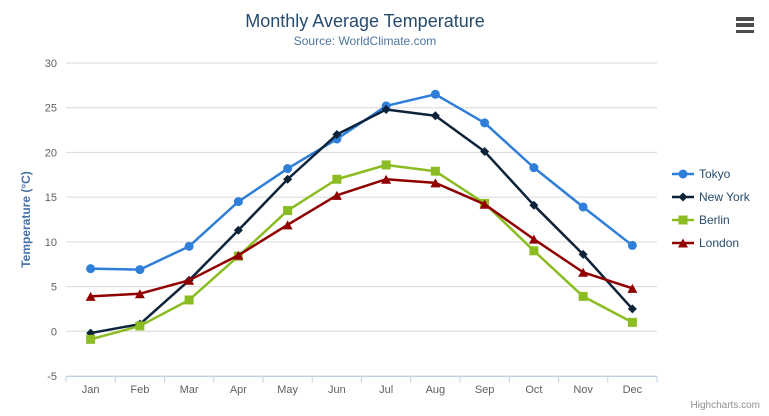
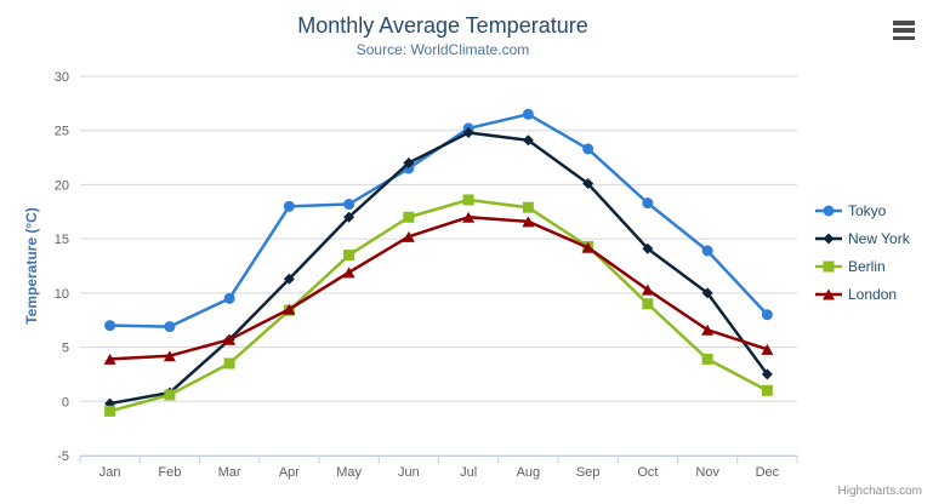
Tokyo/Apr: 14 -> 18
New York/Nov: 9 -> 10
Tokyo/Dec: 10 -> 8
